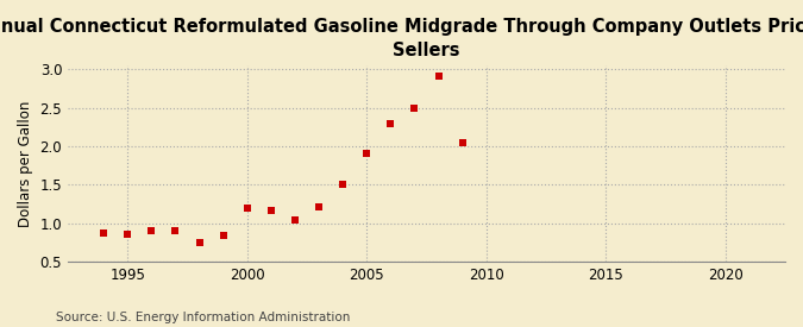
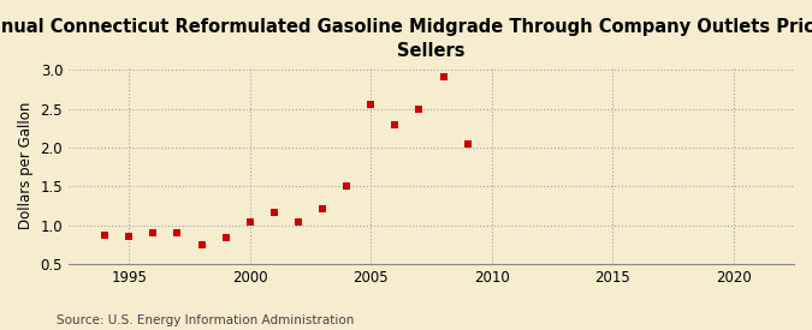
2000: 1.20 -> 1.04
2005: 1.91 -> 2.56
